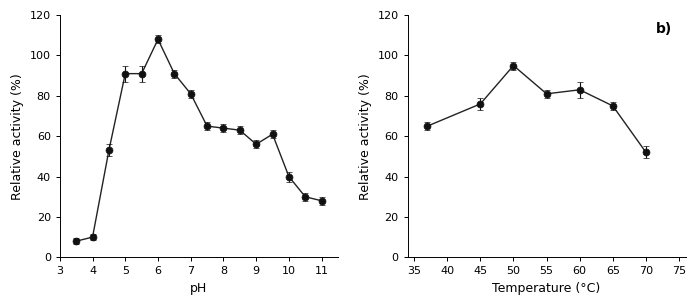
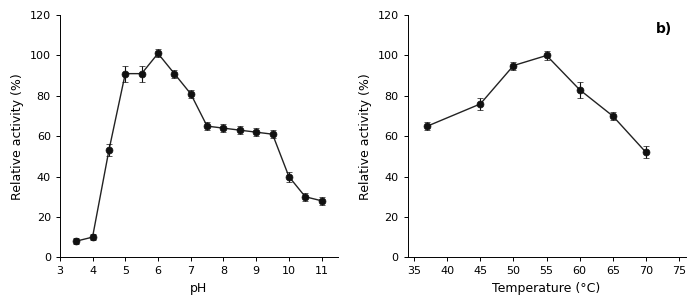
6: 108 -> 101
9: 56 -> 62
55: 81 -> 100
65: 75 -> 70
